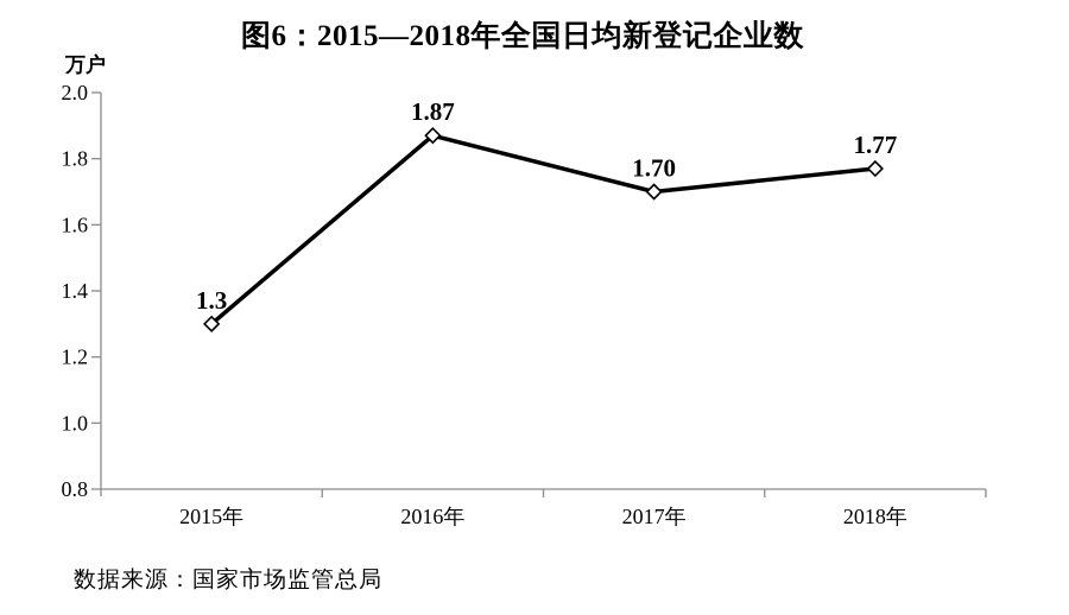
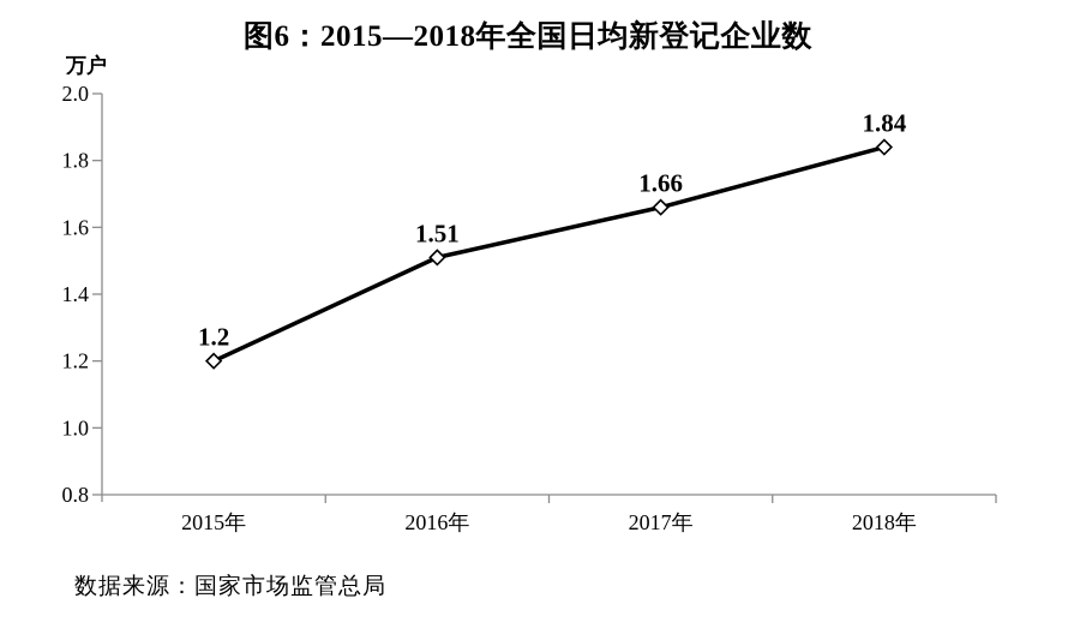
2015年: 1.3 -> 1.2
2016年: 1.87 -> 1.51
2017年: 1.70 -> 1.66
2018年: 1.77 -> 1.84
